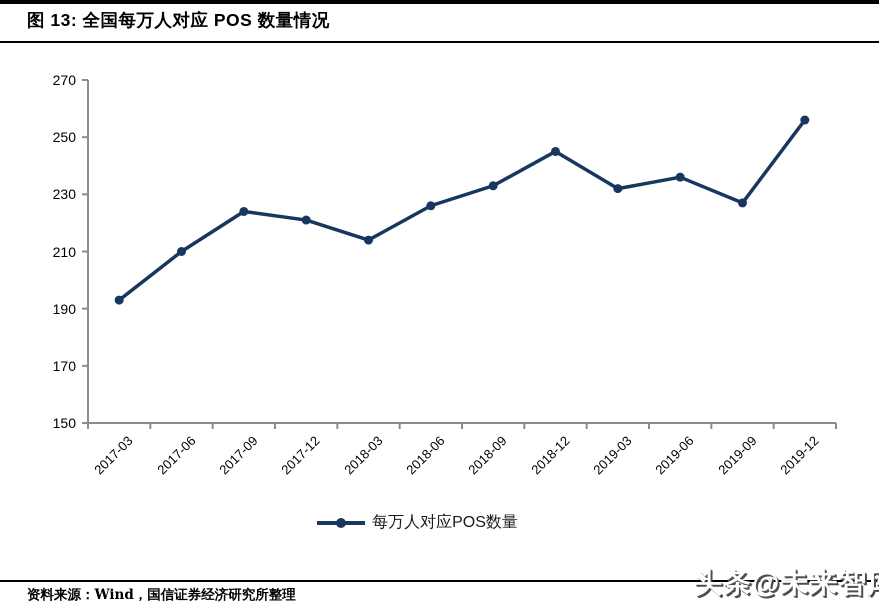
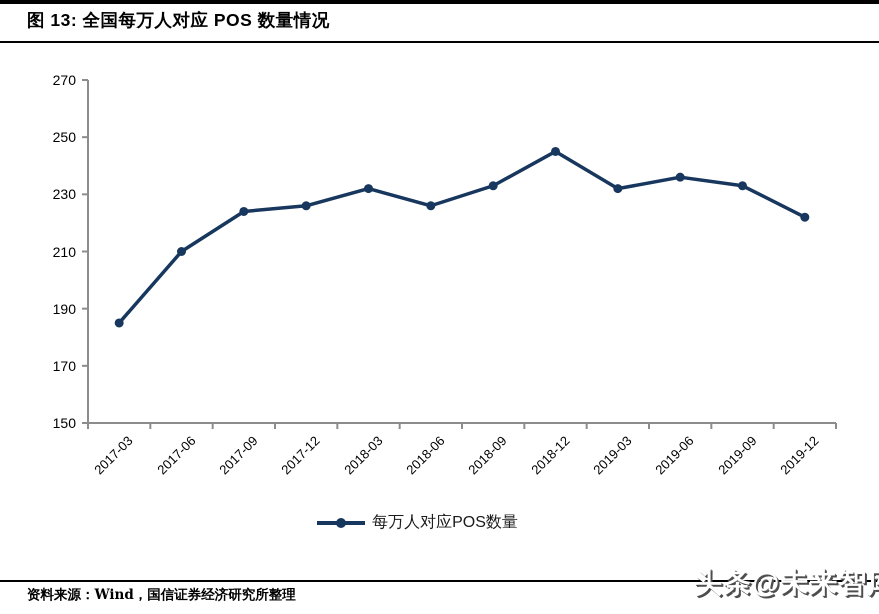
2017-03: 193 -> 185
2017-12: 221 -> 226
2018-03: 214 -> 232
2019-09: 227 -> 233
2019-12: 256 -> 222
